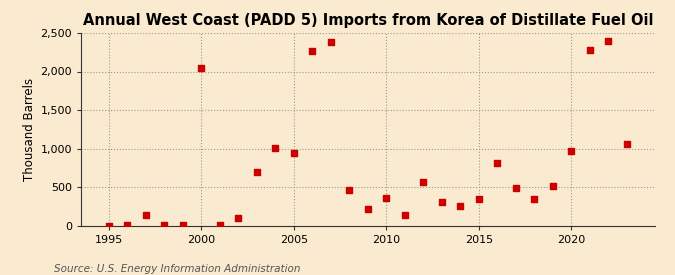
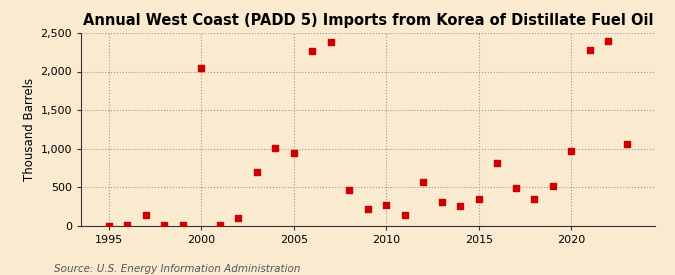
2010: 360 -> 270
